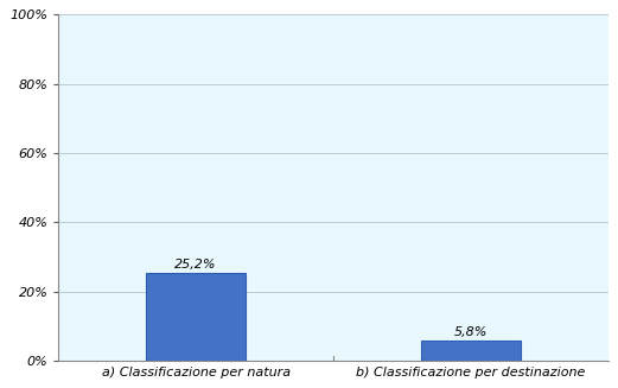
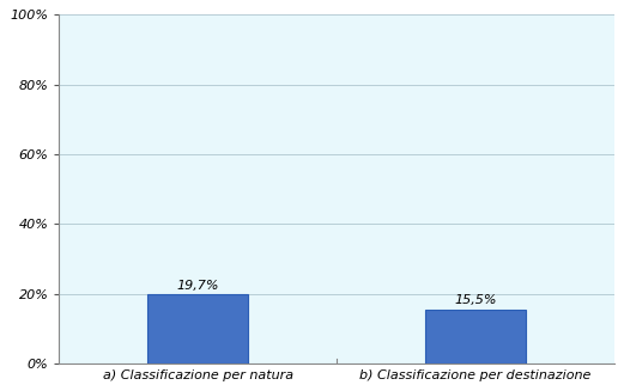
a) Classificazione per natura: 25,2% -> 19,7%
b) Classificazione per destinazione: 5,8% -> 15,5%
